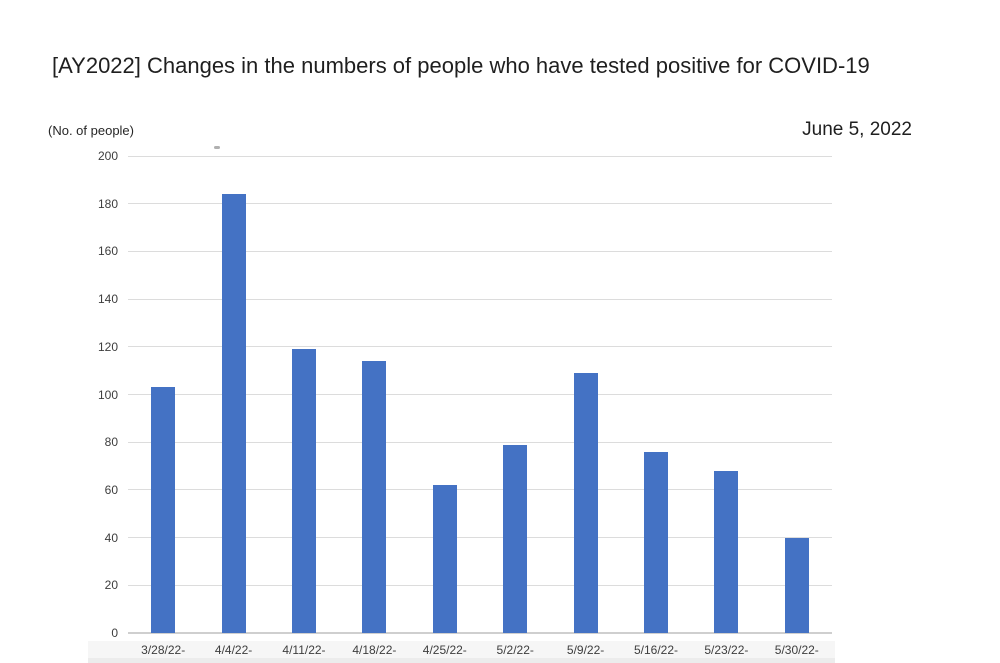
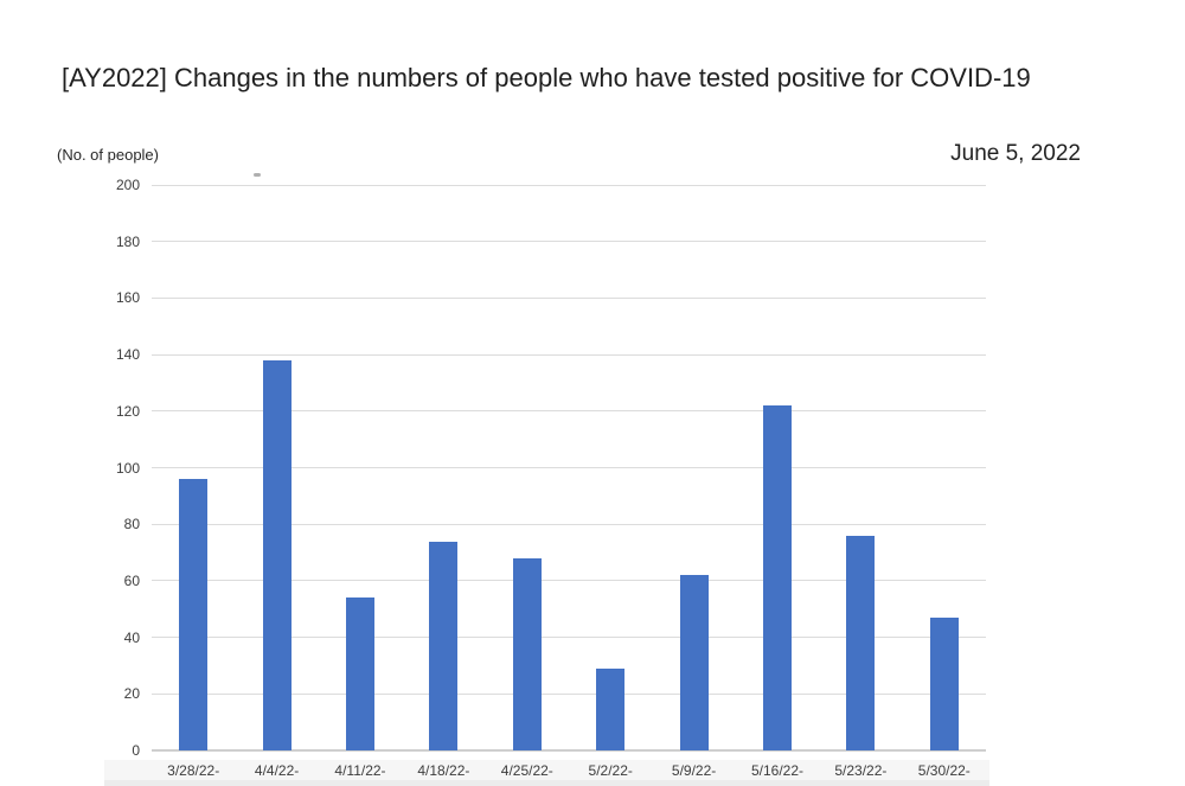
3/28/22-: 103 -> 96
4/4/22-: 184 -> 138
4/11/22-: 119 -> 54
4/18/22-: 114 -> 74
4/25/22-: 62 -> 68
5/2/22-: 79 -> 29
5/9/22-: 109 -> 62
5/16/22-: 76 -> 122
5/23/22-: 68 -> 76
5/30/22-: 40 -> 47
